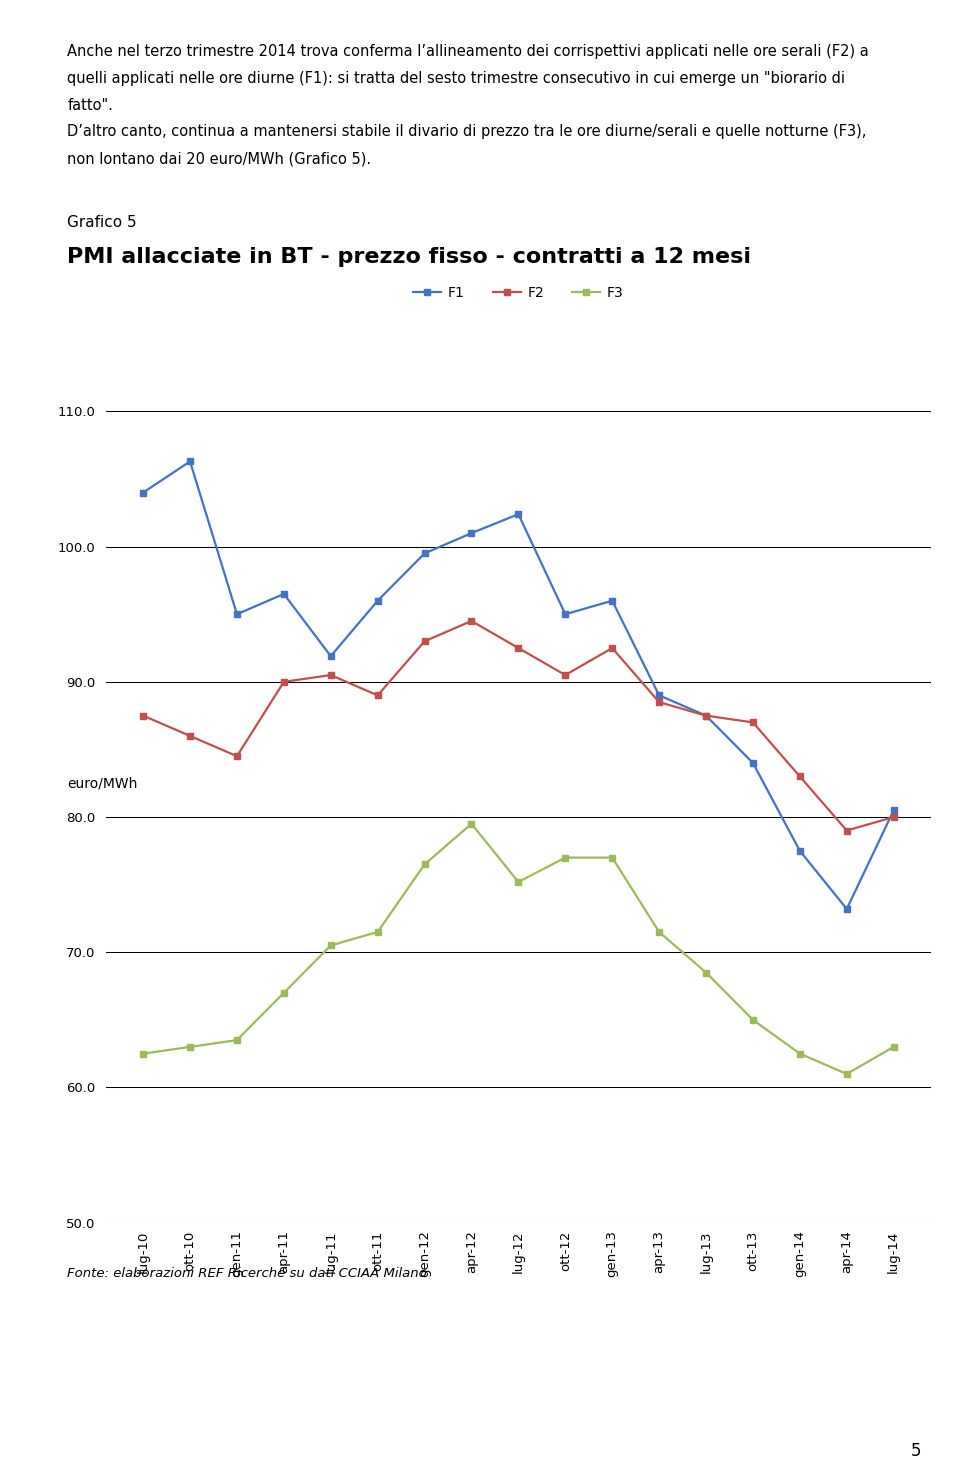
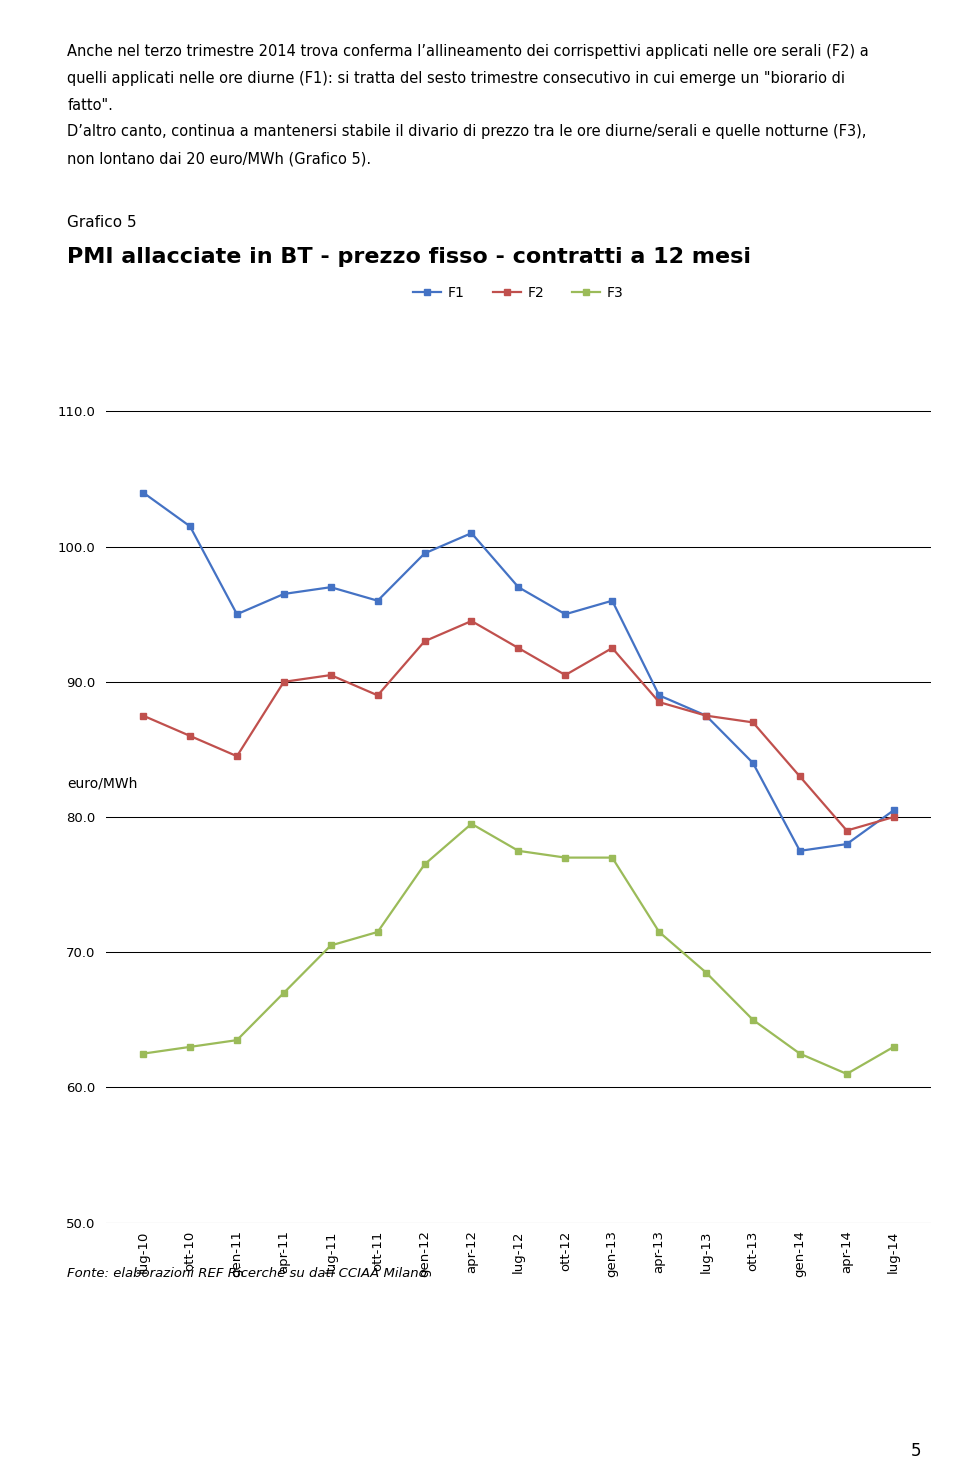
F1/ott-10: 106.3 -> 101.5
F1/lug-11: 91.9 -> 97.0
F1/lug-12: 102.4 -> 97.0
F3/lug-12: 75.2 -> 77.5
F1/apr-14: 73.2 -> 78.0
